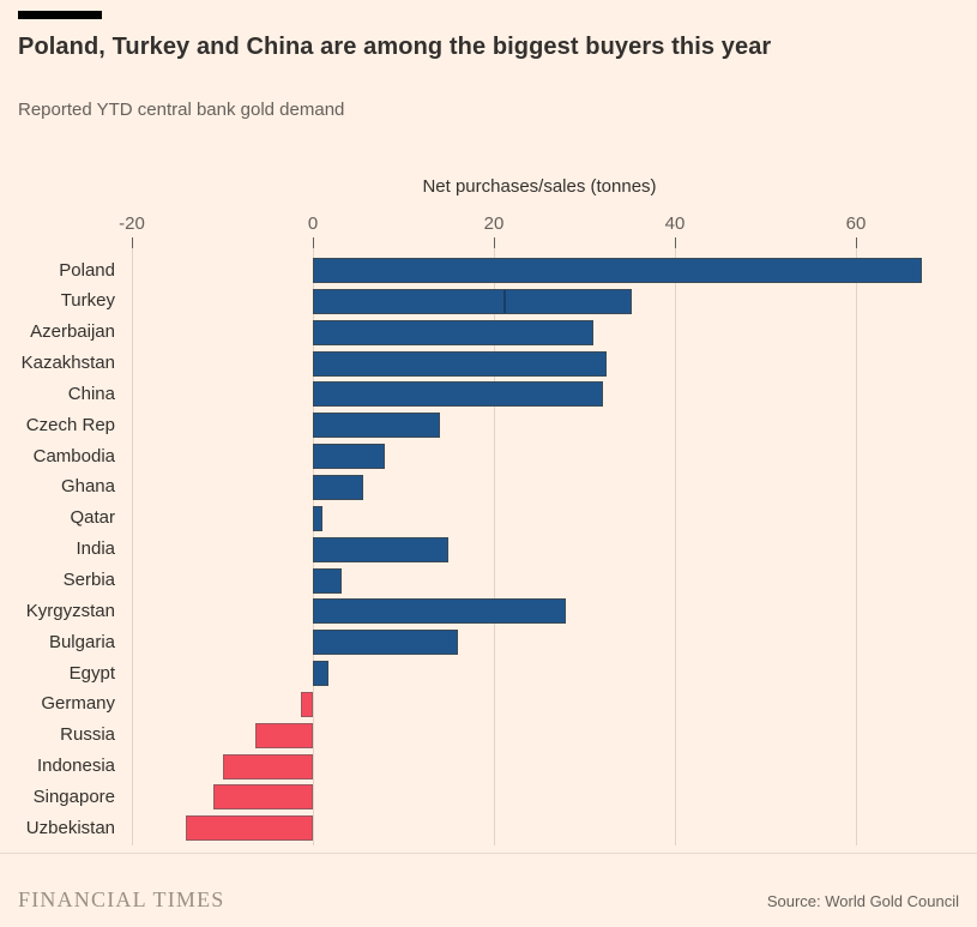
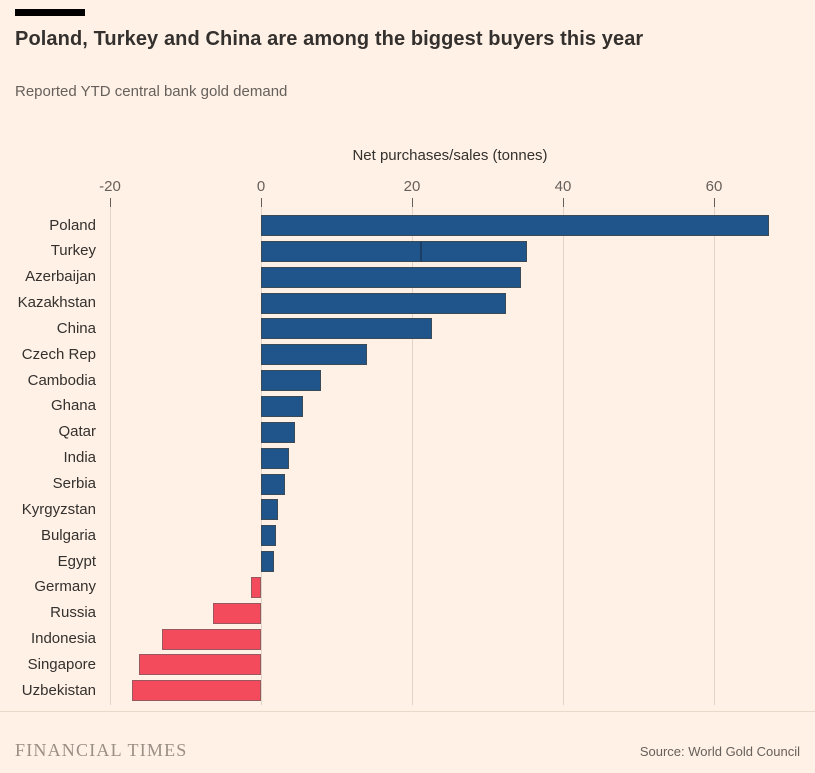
Azerbaijan: 31 -> 34
China: 32 -> 23
Qatar: 1 -> 4
India: 15 -> 4
Kyrgyzstan: 28 -> 2
Bulgaria: 16 -> 2
Indonesia: -10 -> -13
Singapore: -11 -> -16
Uzbekistan: -14 -> -17
